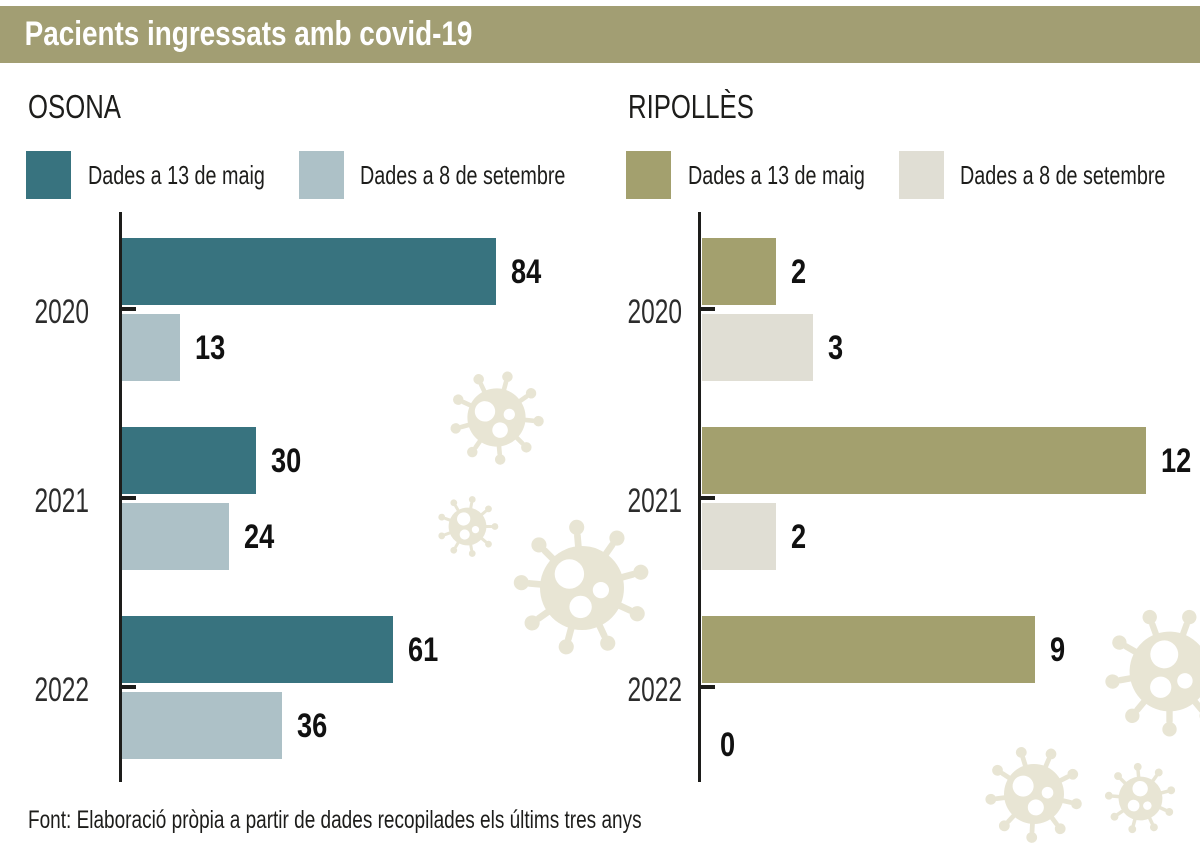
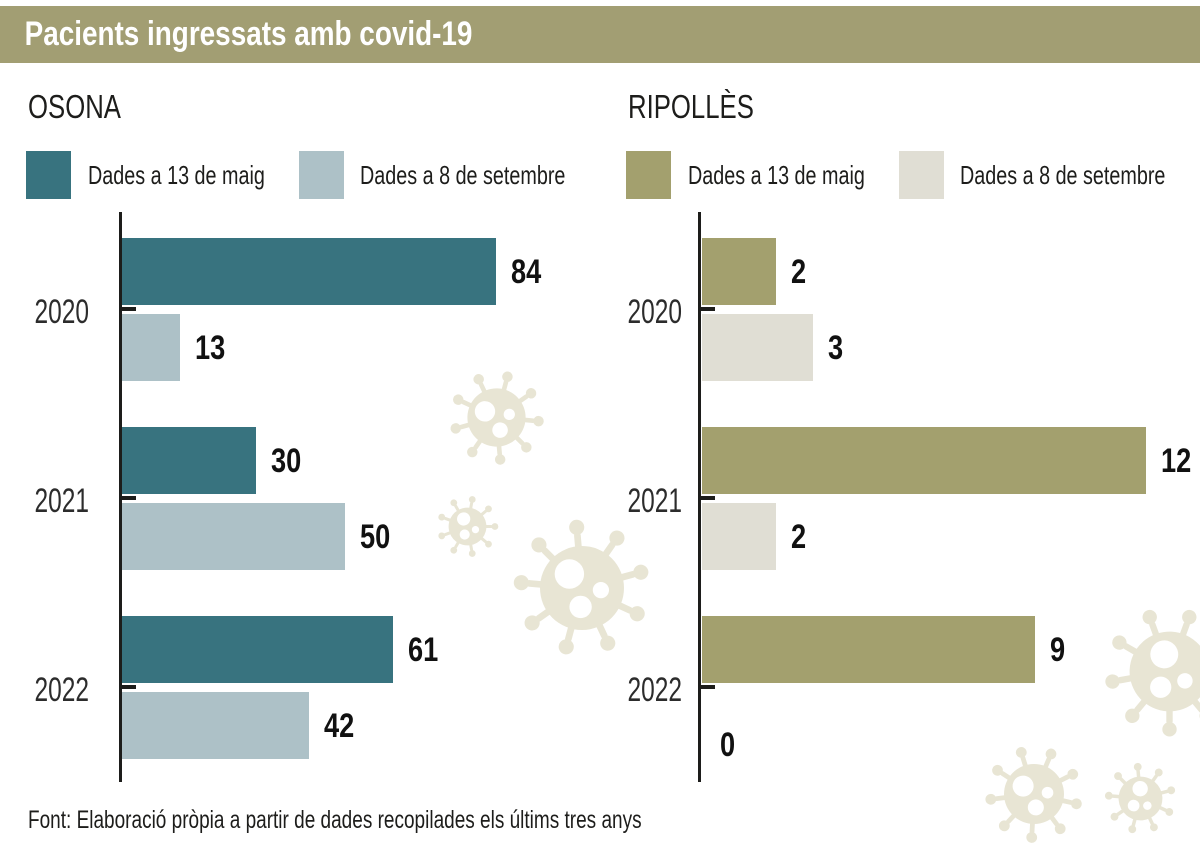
OSONA/Dades a 8 de setembre/2021: 24 -> 50
OSONA/Dades a 8 de setembre/2022: 36 -> 42
